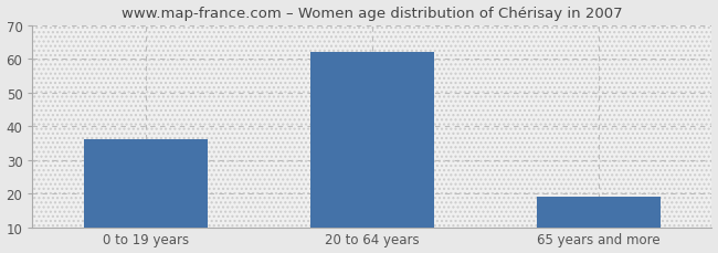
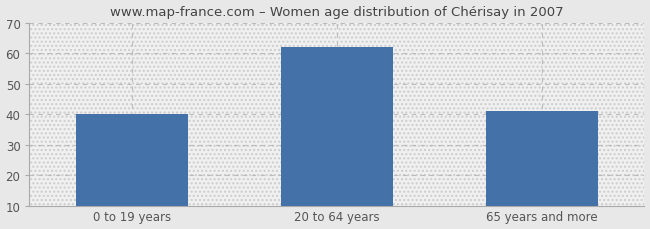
0 to 19 years: 36 -> 40
65 years and more: 19 -> 41
